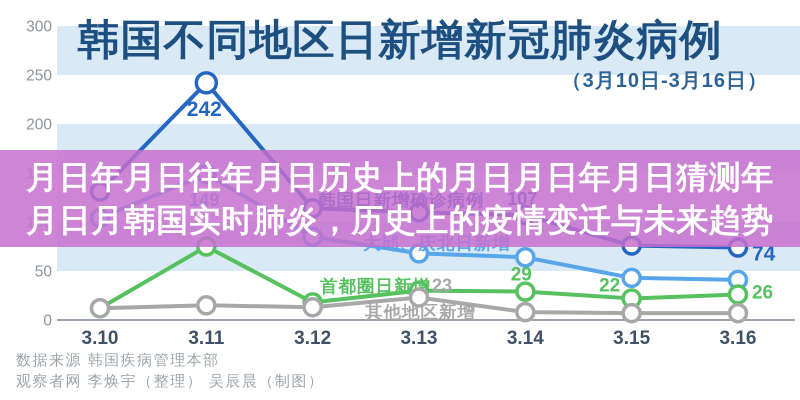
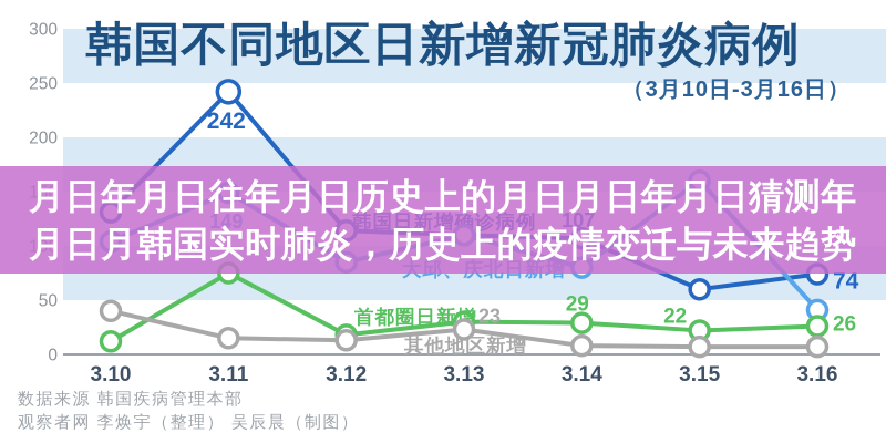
其他地区新增/3.10: 10 -> 40
大邱、庆北日新增/3.13: 70 -> 110
大邱、庆北日新增/3.14: 60 -> 80
韩国日新增确诊病例/3.15: 80 -> 60
大邱、庆北日新增/3.15: 40 -> 160
